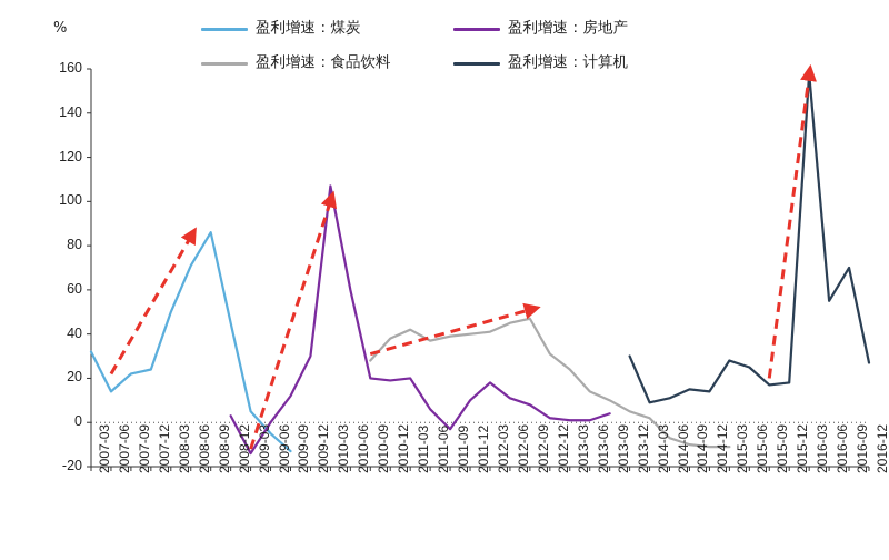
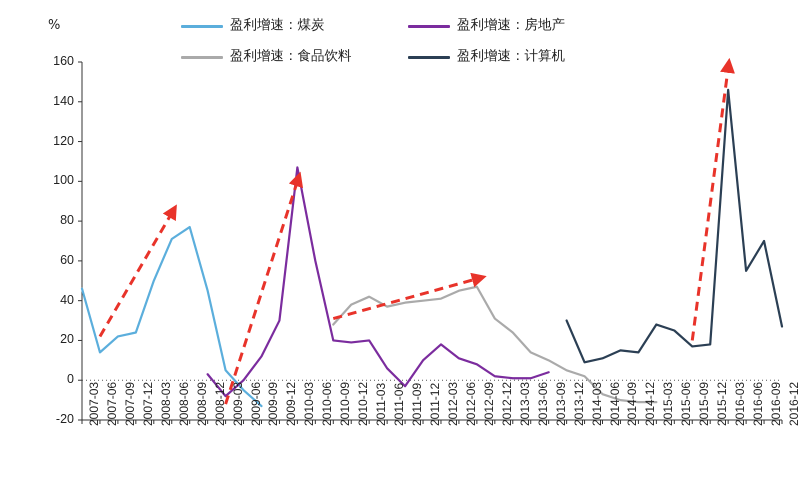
盈利增速：煤炭/2007-03: 32 -> 46
盈利增速：煤炭/2008-09: 86 -> 77
盈利增速：房地产/2009-03: -14 -> -8
盈利增速：计算机/2016-03: 158 -> 146
